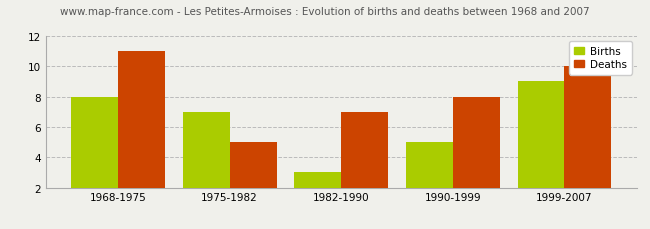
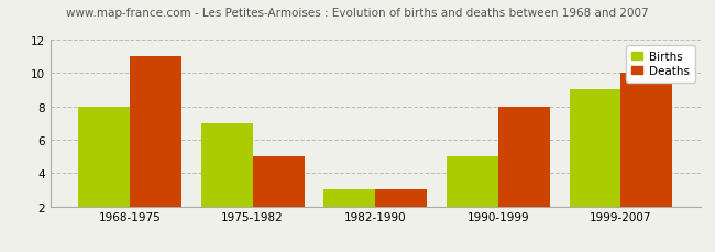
Deaths/1982-1990: 7 -> 3
